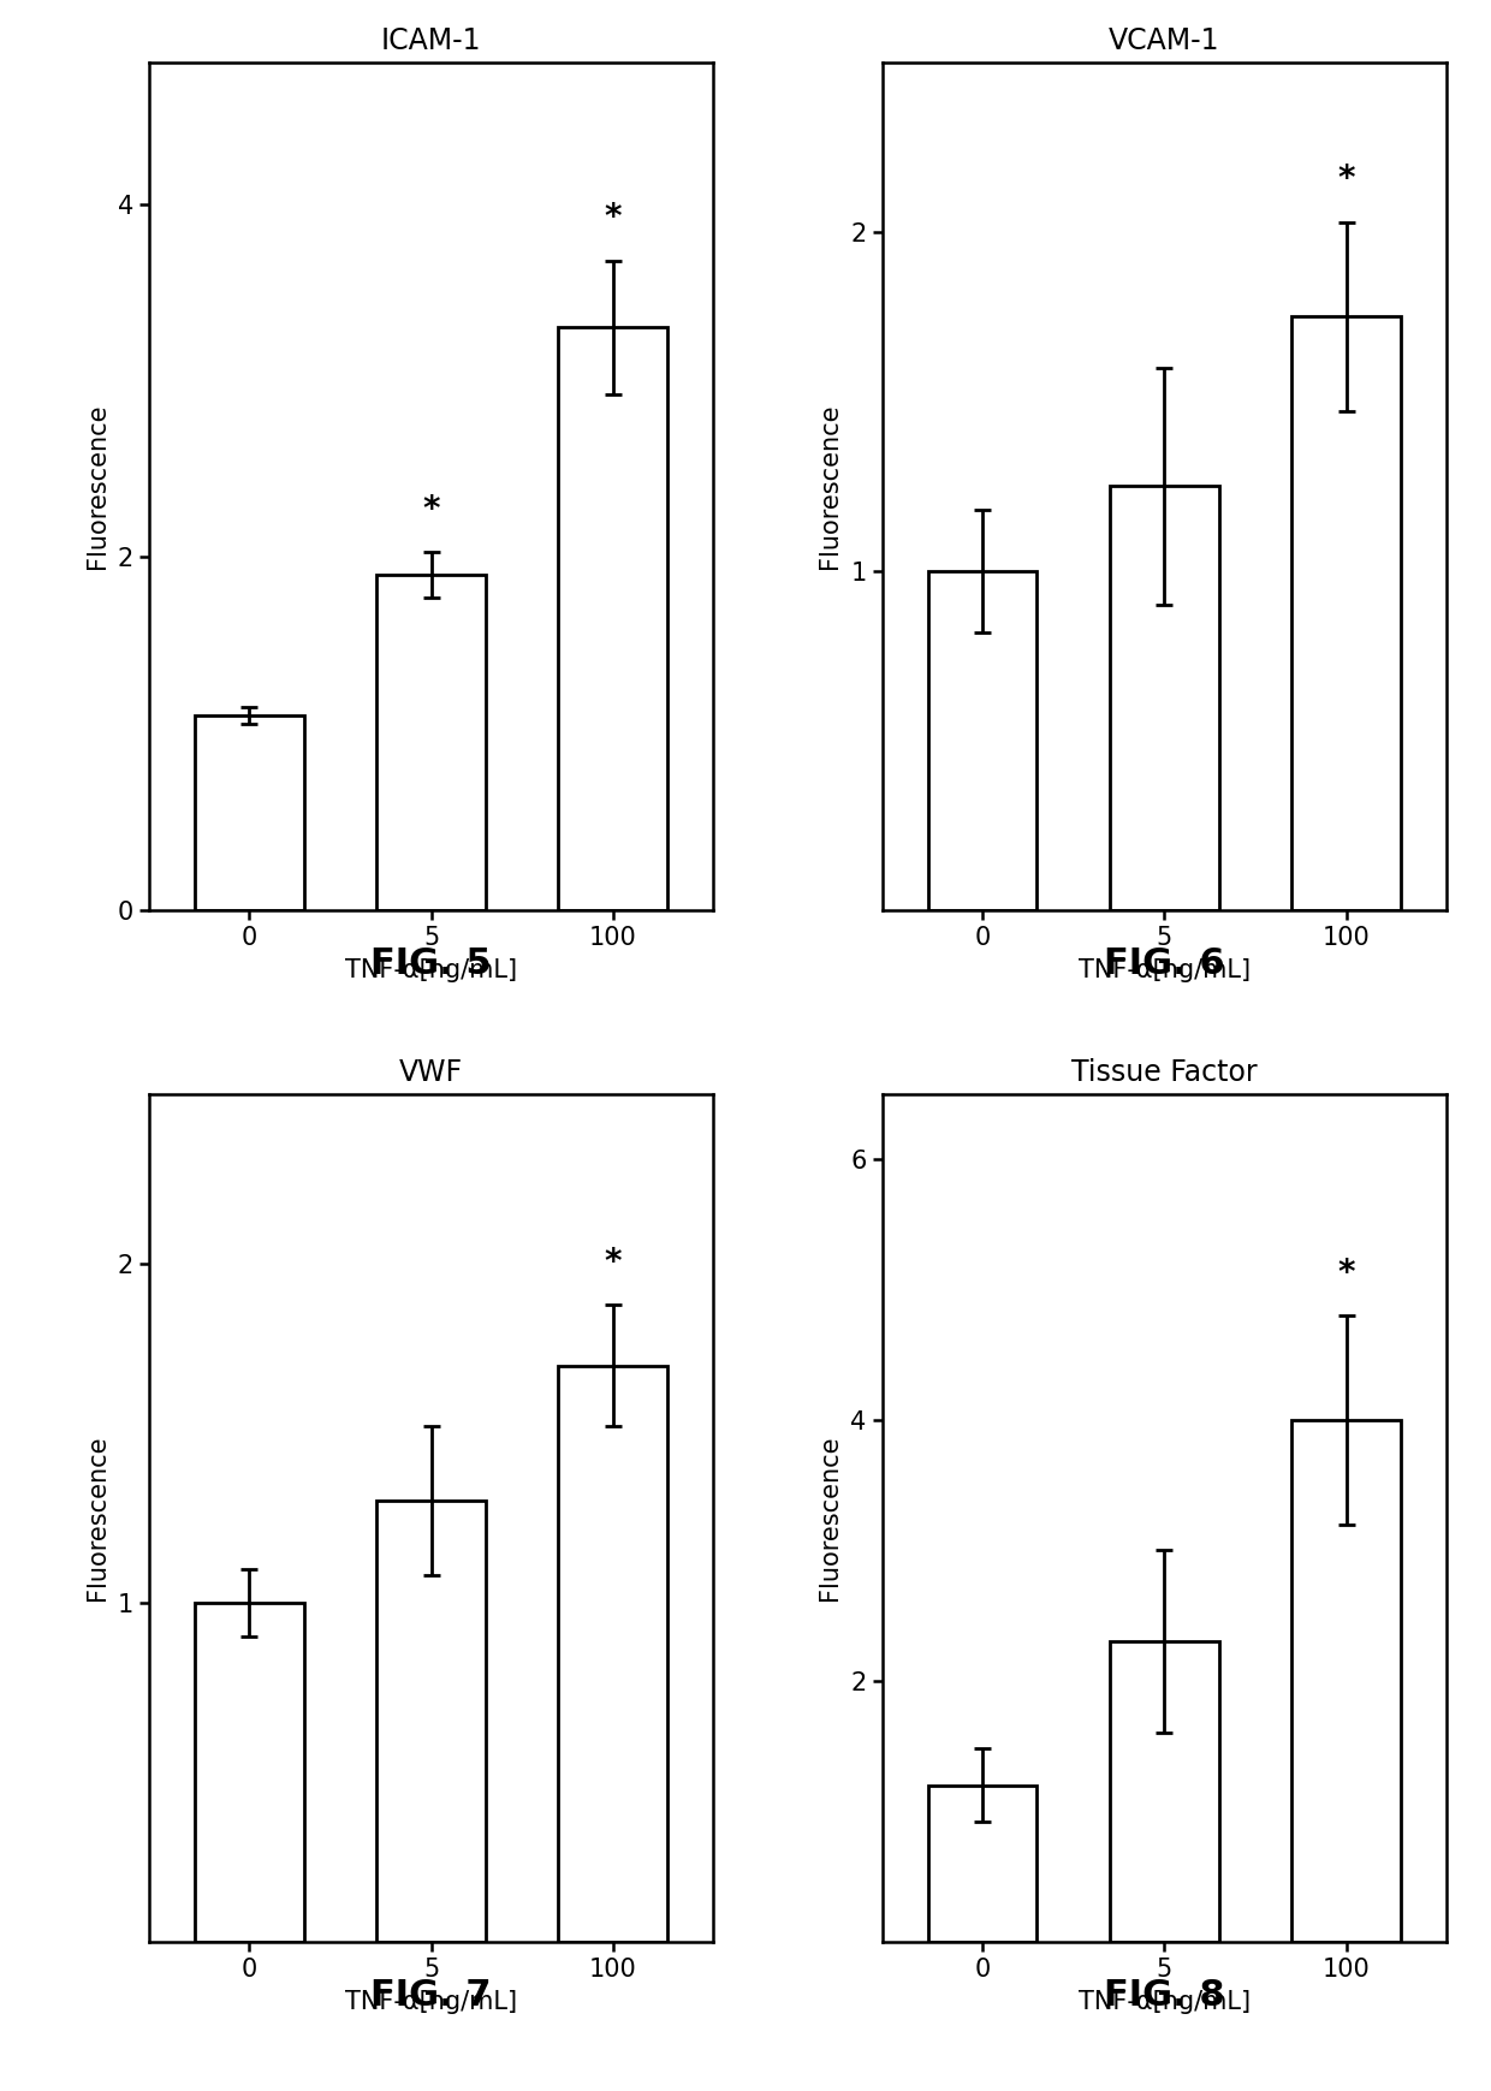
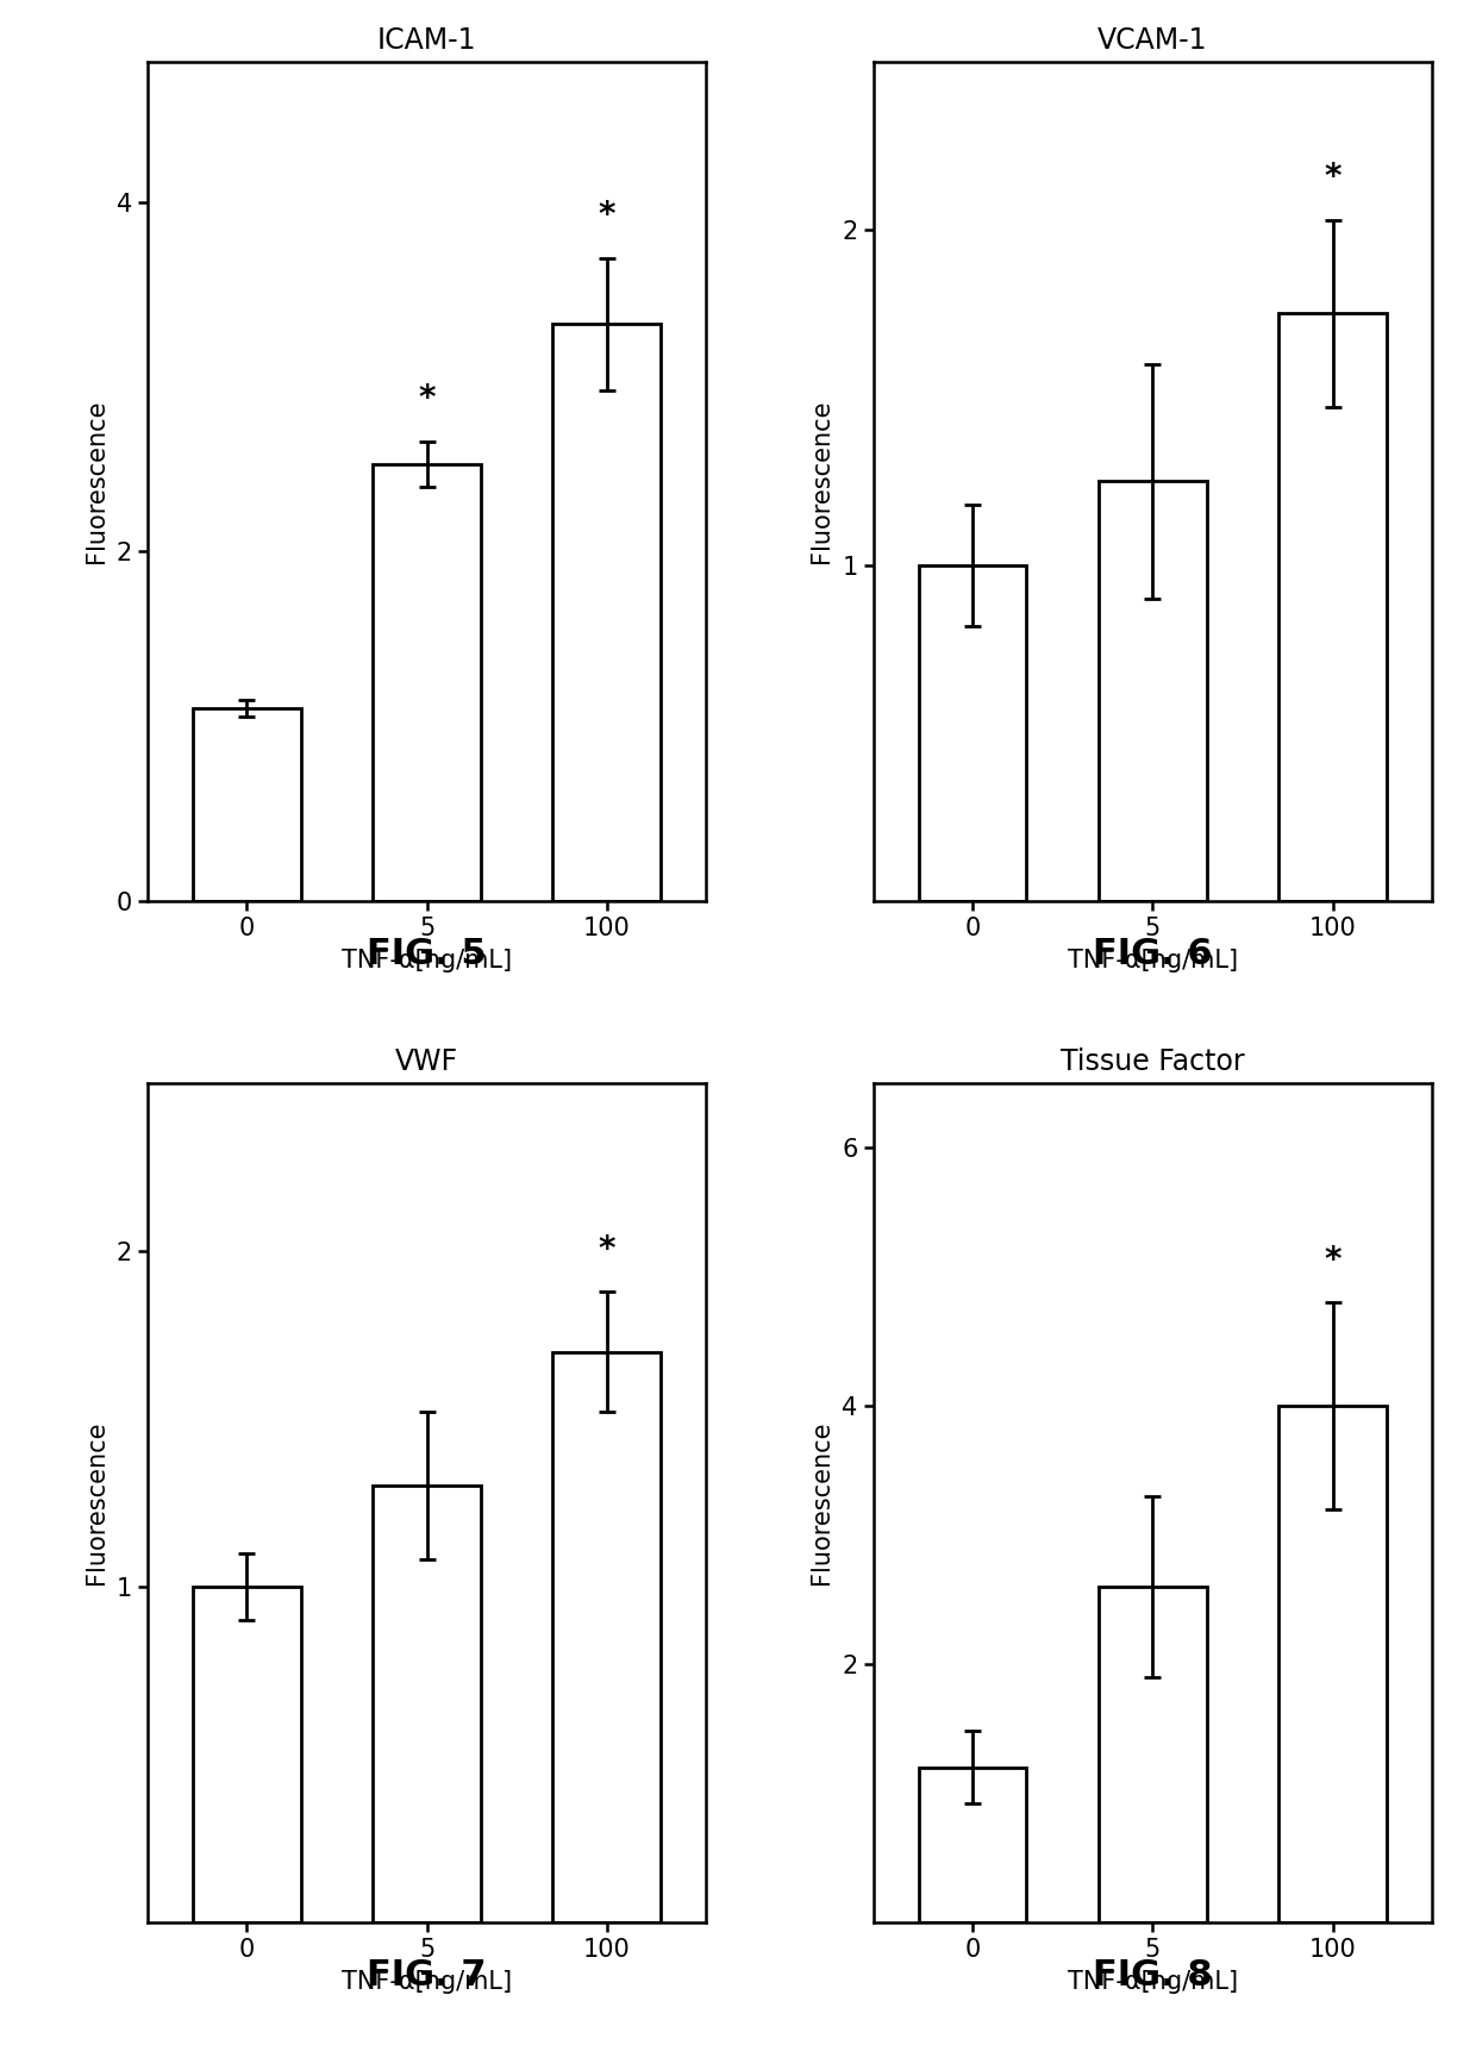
ICAM-1/5: 1.9 -> 2.5
Tissue Factor/5: 2.3 -> 2.6
